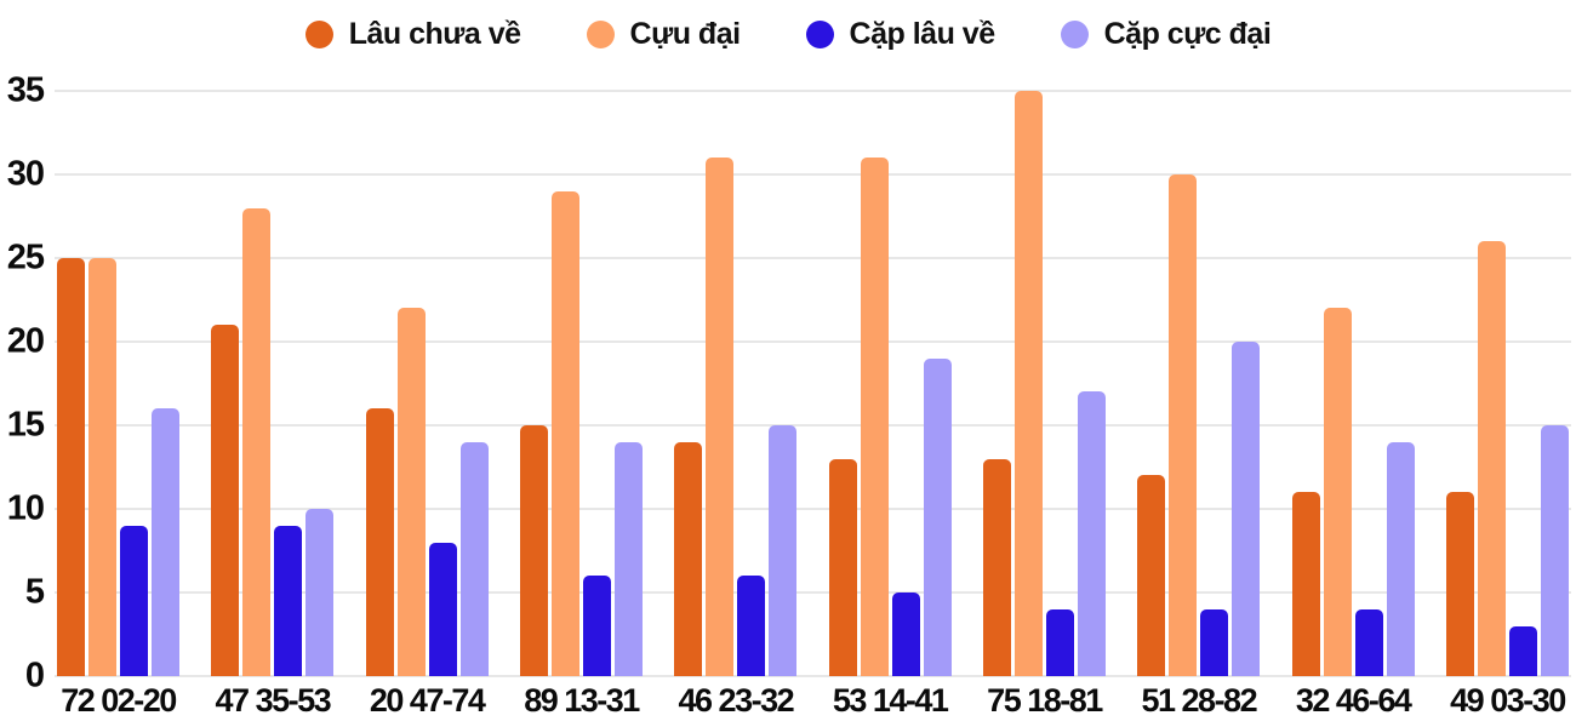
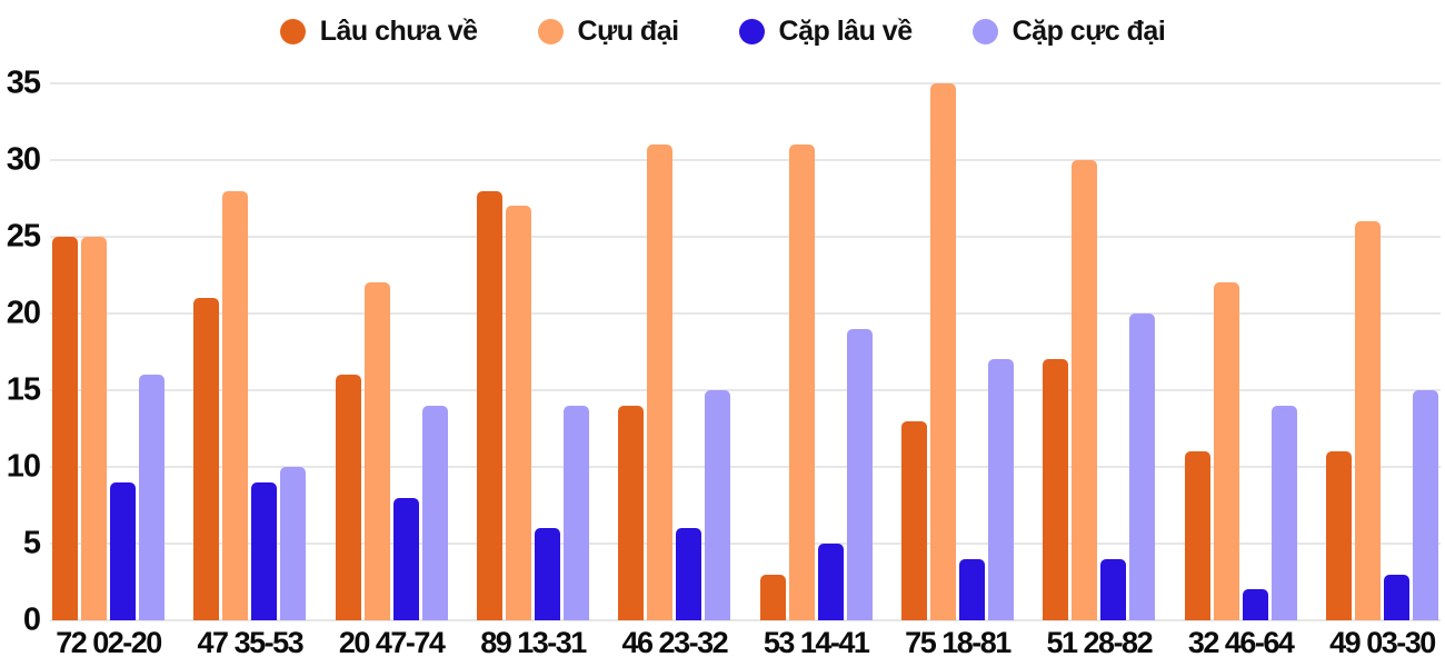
Lâu chưa về/89 13-31: 15 -> 28
Cựu đại/89 13-31: 29 -> 27
Lâu chưa về/53 14-41: 13 -> 3
Lâu chưa về/51 28-82: 12 -> 17
Cặp lâu về/32 46-64: 4 -> 2
